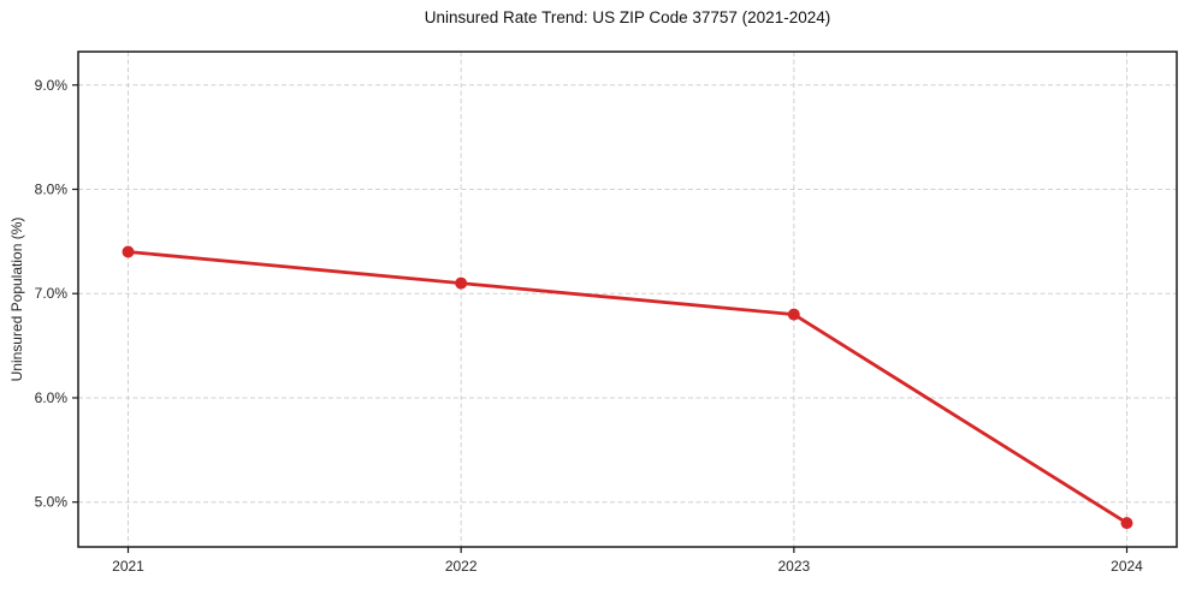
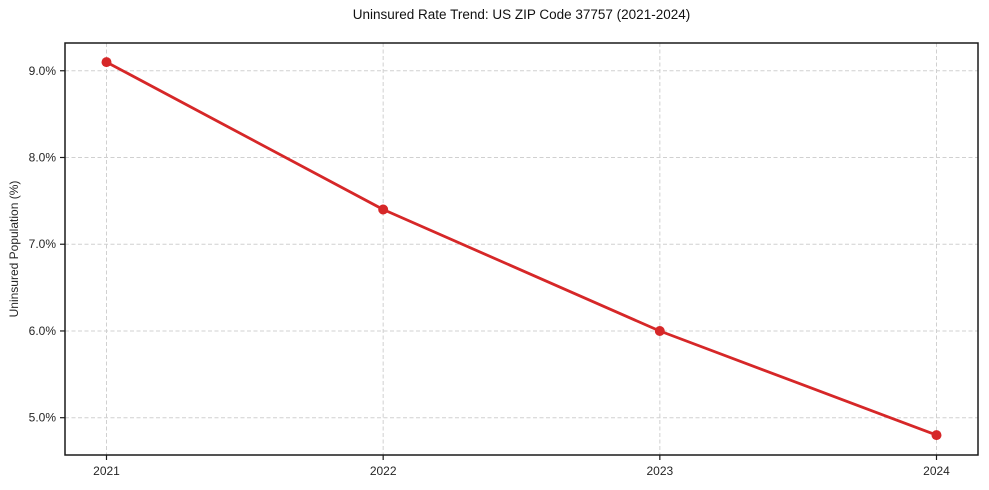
2021: 7.4% -> 9.1%
2022: 7.1% -> 7.4%
2023: 6.8% -> 6.0%
